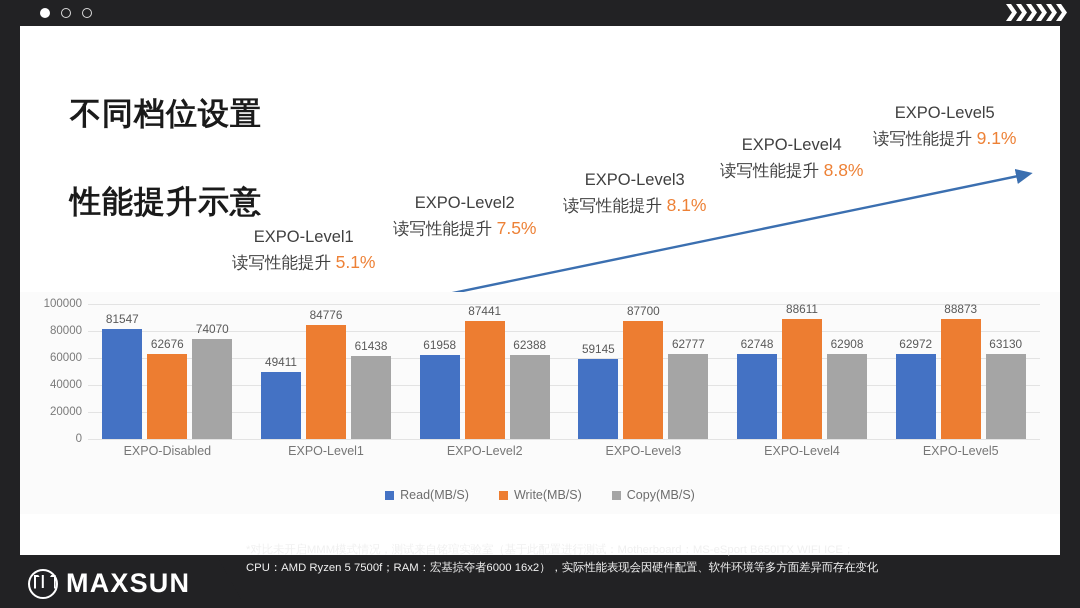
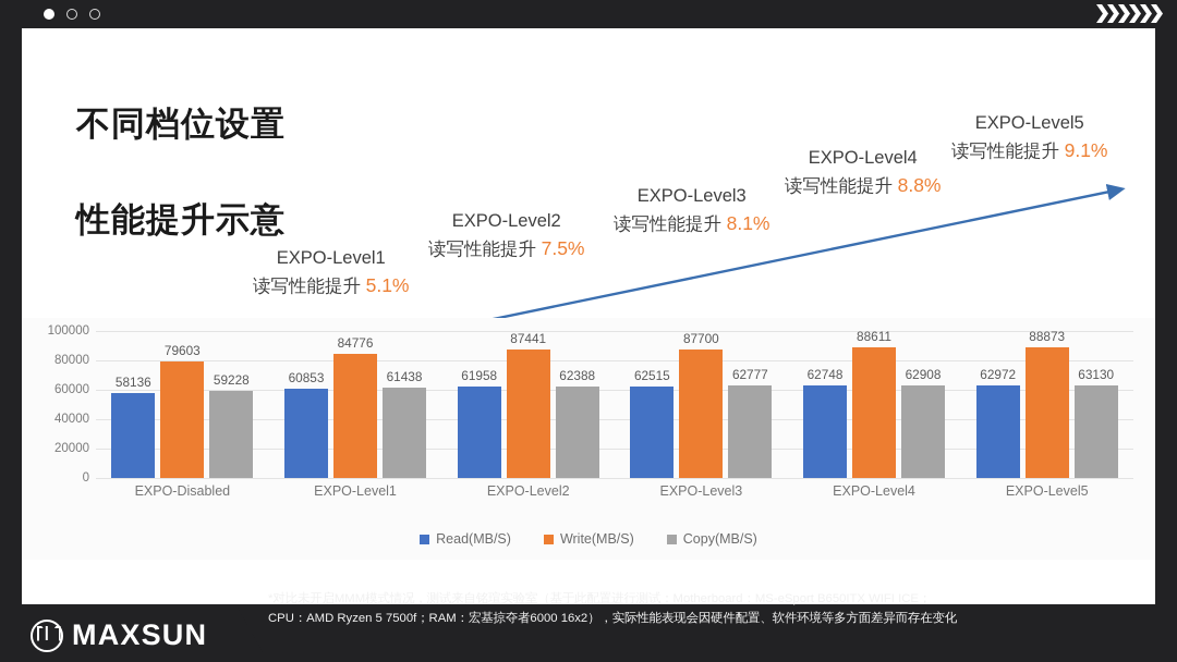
Read(MB/S)/EXPO-Disabled: 81547 -> 58136
Write(MB/S)/EXPO-Disabled: 62676 -> 79603
Copy(MB/S)/EXPO-Disabled: 74070 -> 59228
Read(MB/S)/EXPO-Level1: 49411 -> 60853
Read(MB/S)/EXPO-Level3: 59145 -> 62515
